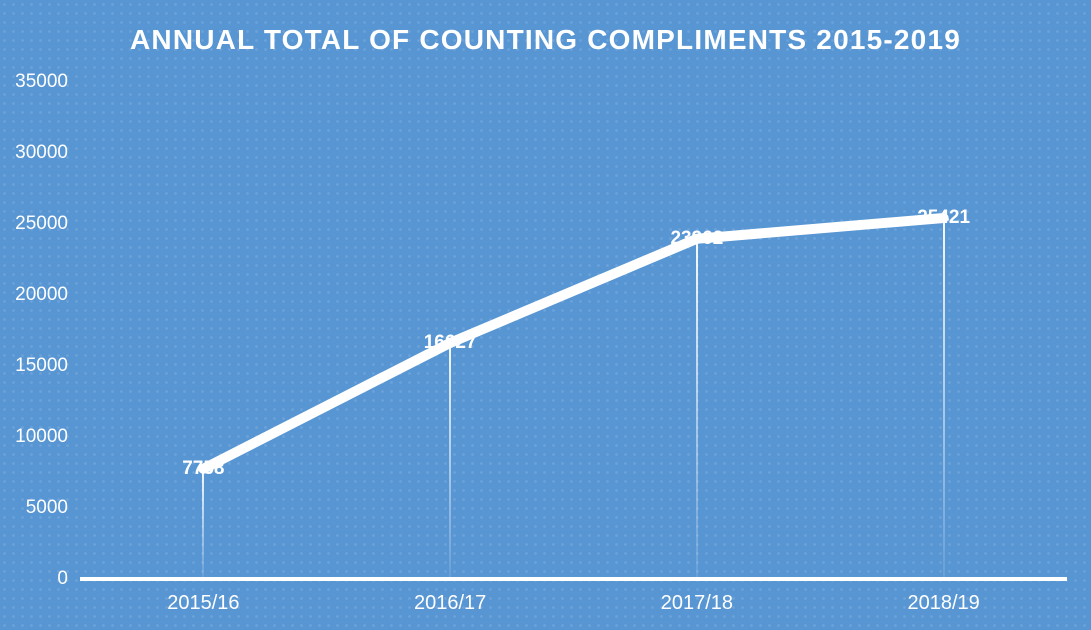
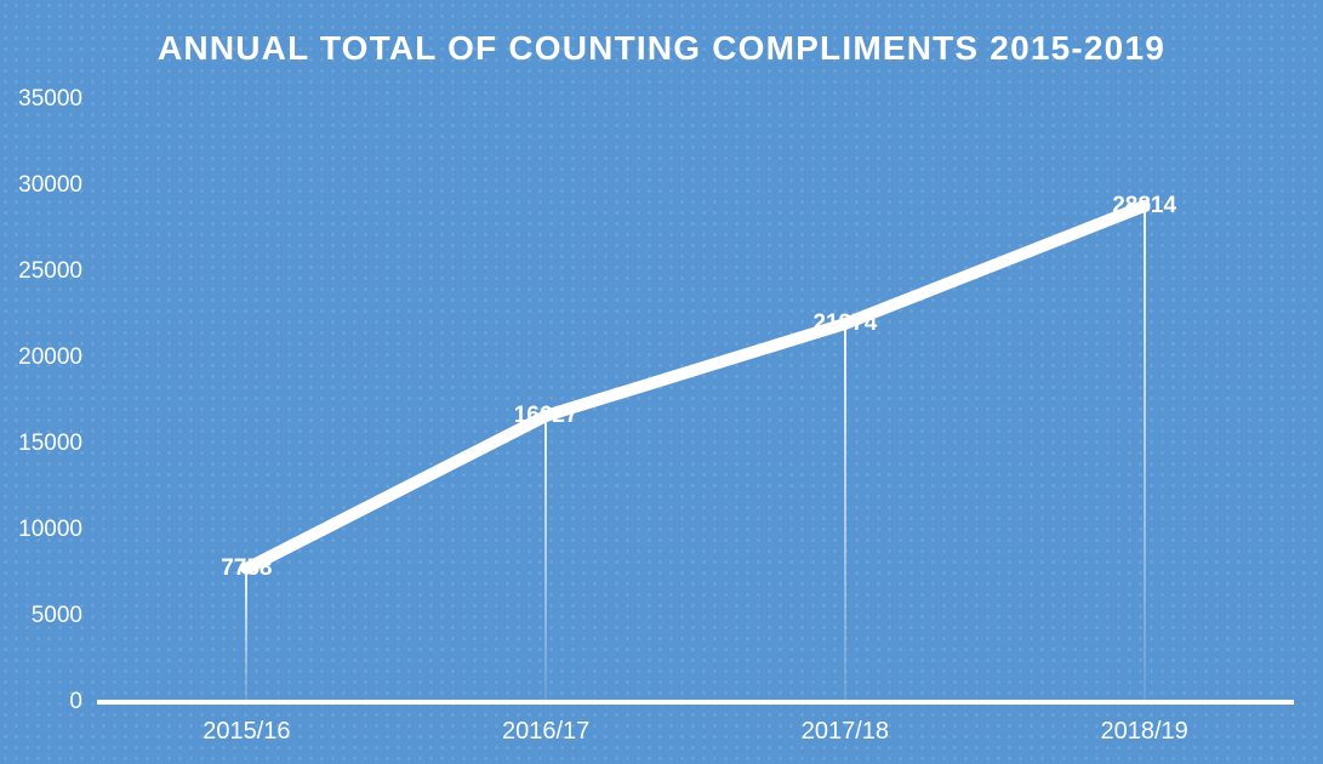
2017/18: 23962 -> 21974
2018/19: 25421 -> 28814
